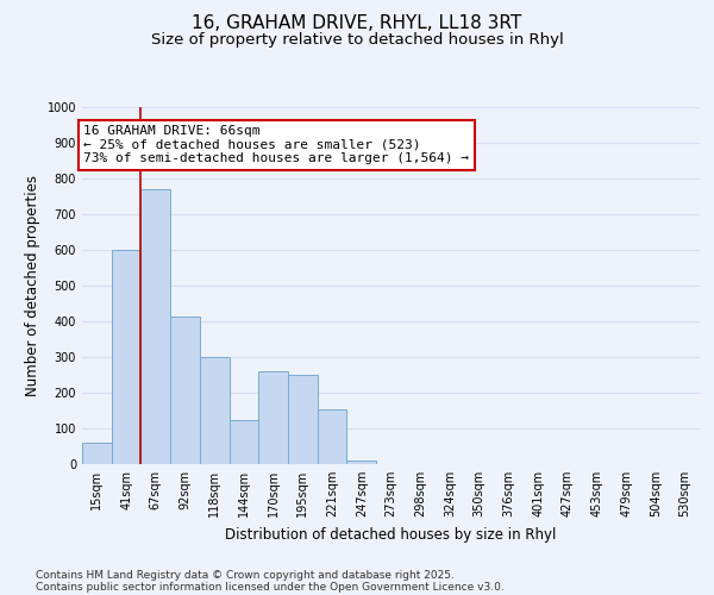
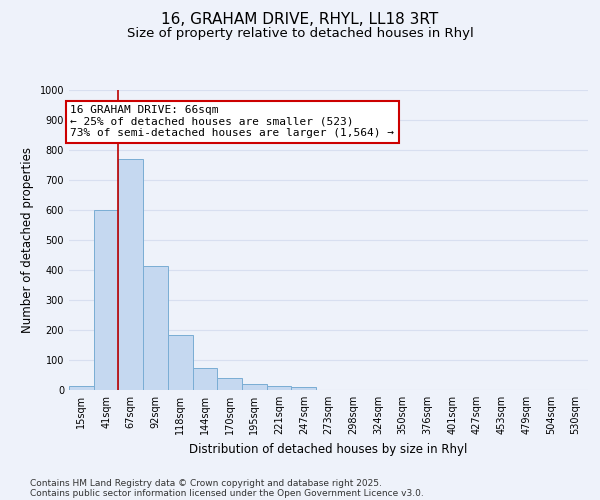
15sqm: 60 -> 15
118sqm: 300 -> 185
144sqm: 125 -> 75
170sqm: 260 -> 40
195sqm: 250 -> 20
221sqm: 155 -> 15
